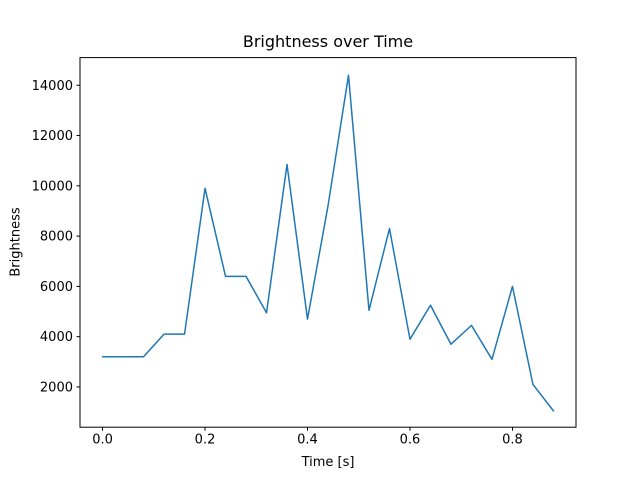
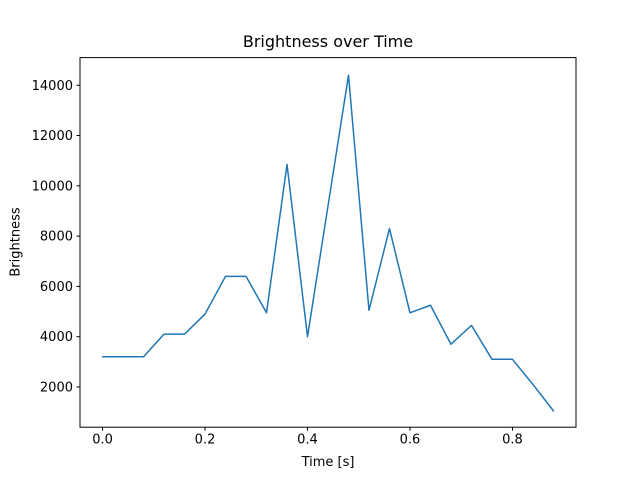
0.2: 9900 -> 4900
0.4: 4700 -> 4000
0.6: 3900 -> 5000
0.8: 6000 -> 3100
